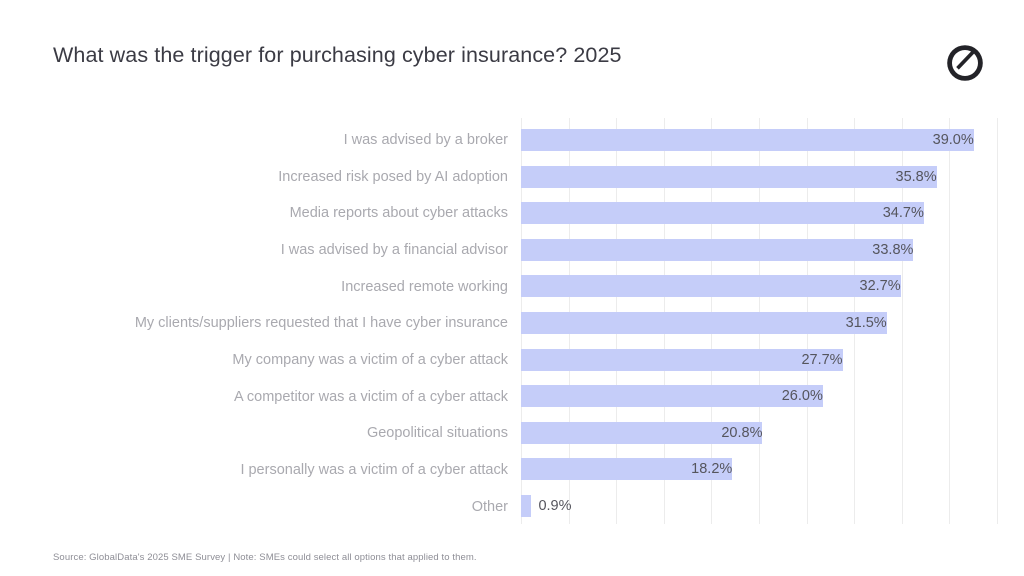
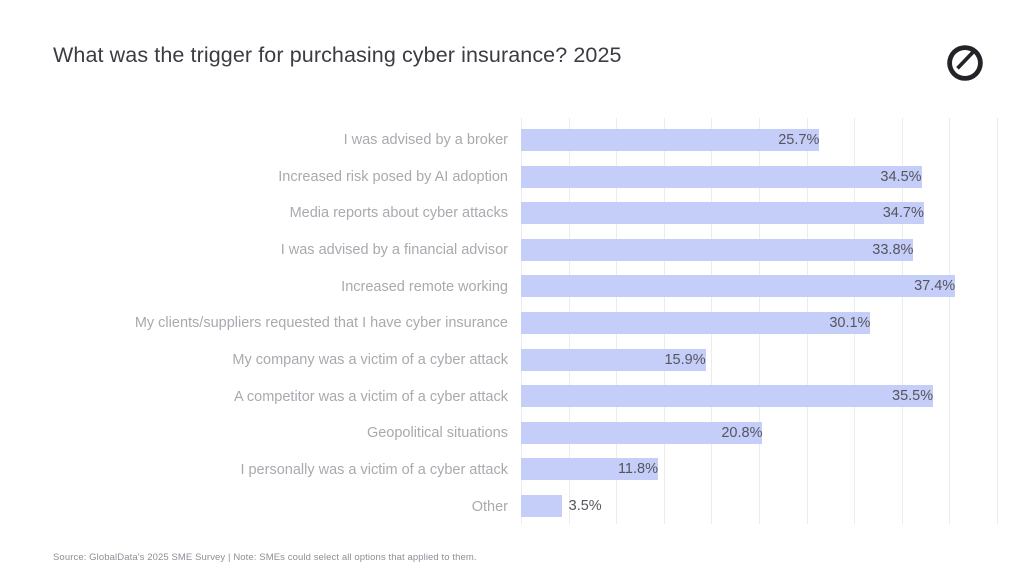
I was advised by a broker: 39.0% -> 25.7%
Increased risk posed by AI adoption: 35.8% -> 34.5%
Increased remote working: 32.7% -> 37.4%
My clients/suppliers requested that I have cyber insurance: 31.5% -> 30.1%
My company was a victim of a cyber attack: 27.7% -> 15.9%
A competitor was a victim of a cyber attack: 26.0% -> 35.5%
I personally was a victim of a cyber attack: 18.2% -> 11.8%
Other: 0.9% -> 3.5%
